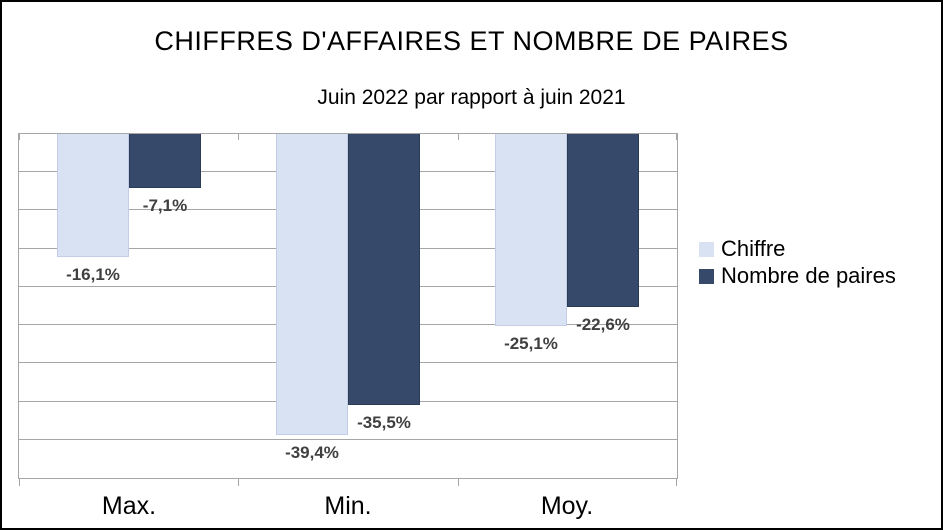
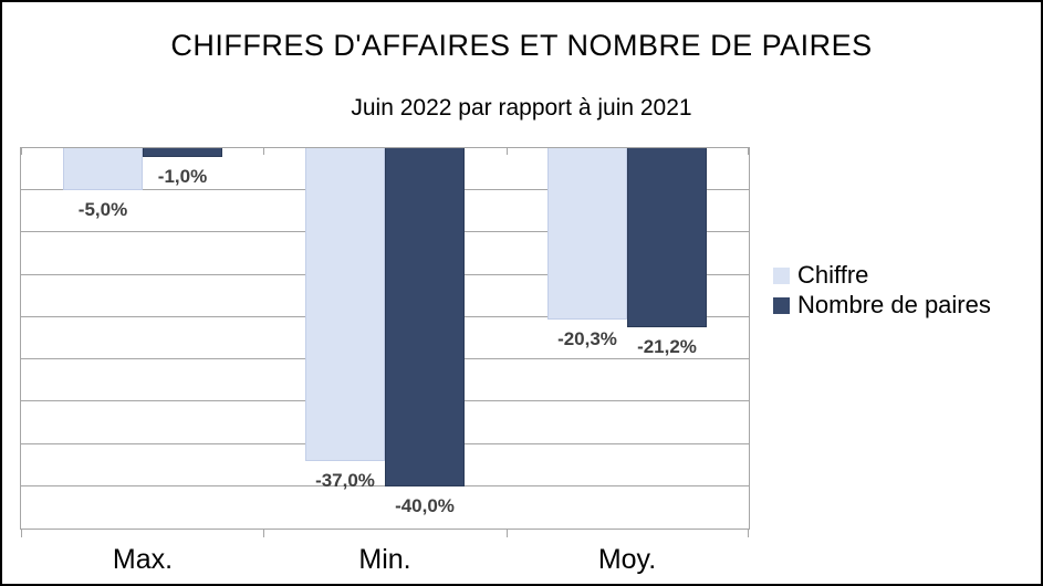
Chiffre/Max.: -16,1% -> -5,0%
Nombre de paires/Max.: -7,1% -> -1,0%
Chiffre/Min.: -39,4% -> -37,0%
Nombre de paires/Min.: -35,5% -> -40,0%
Chiffre/Moy.: -25,1% -> -20,3%
Nombre de paires/Moy.: -22,6% -> -21,2%
